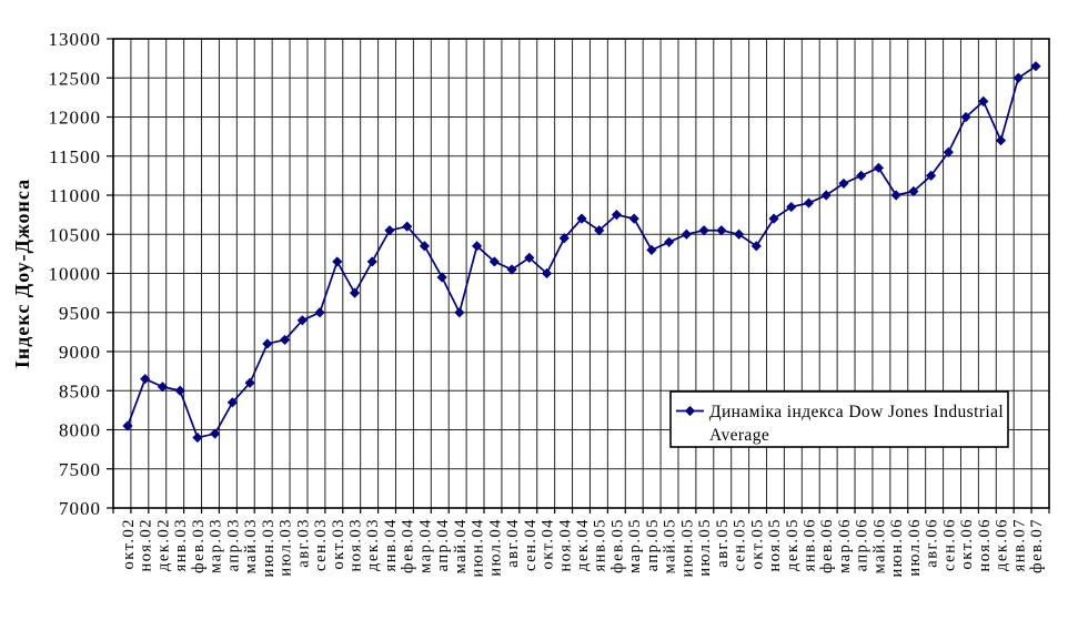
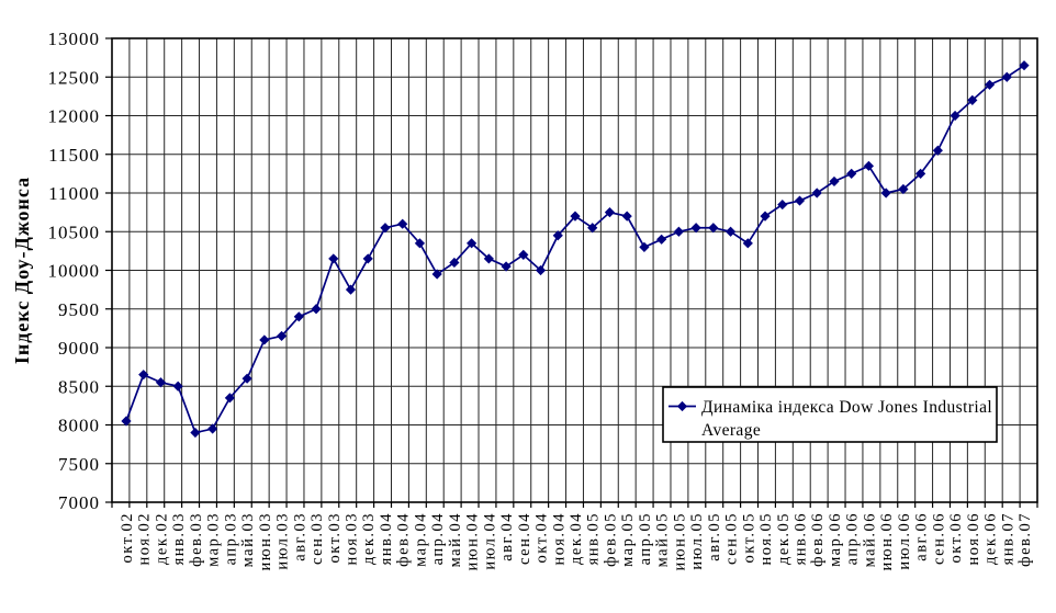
май.04: 9500 -> 10100
дек.06: 11700 -> 12400
